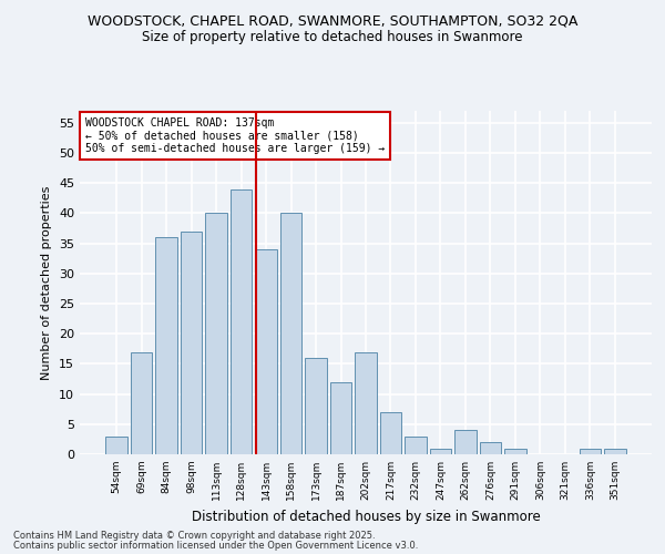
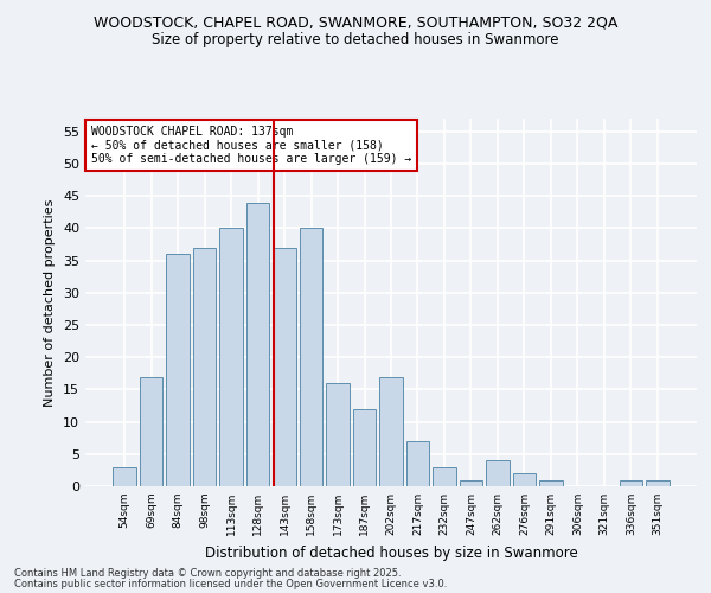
143sqm: 34 -> 37
